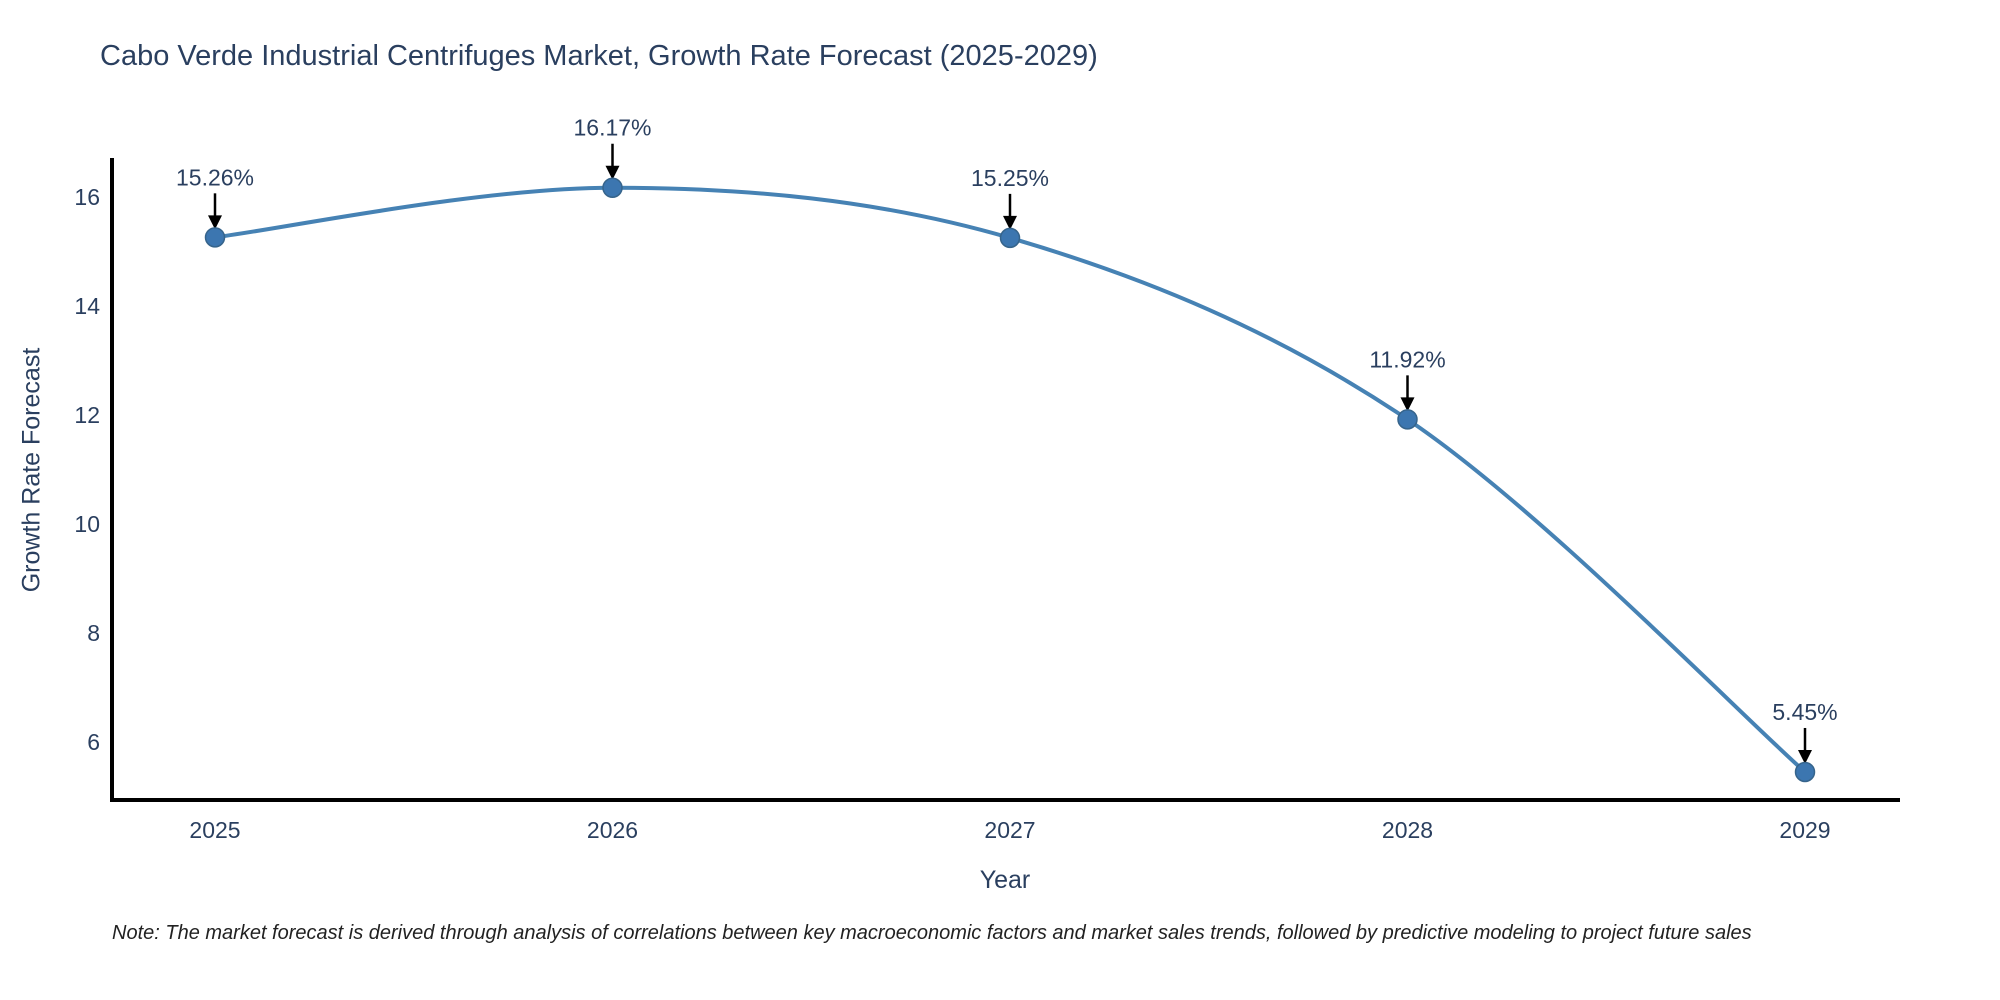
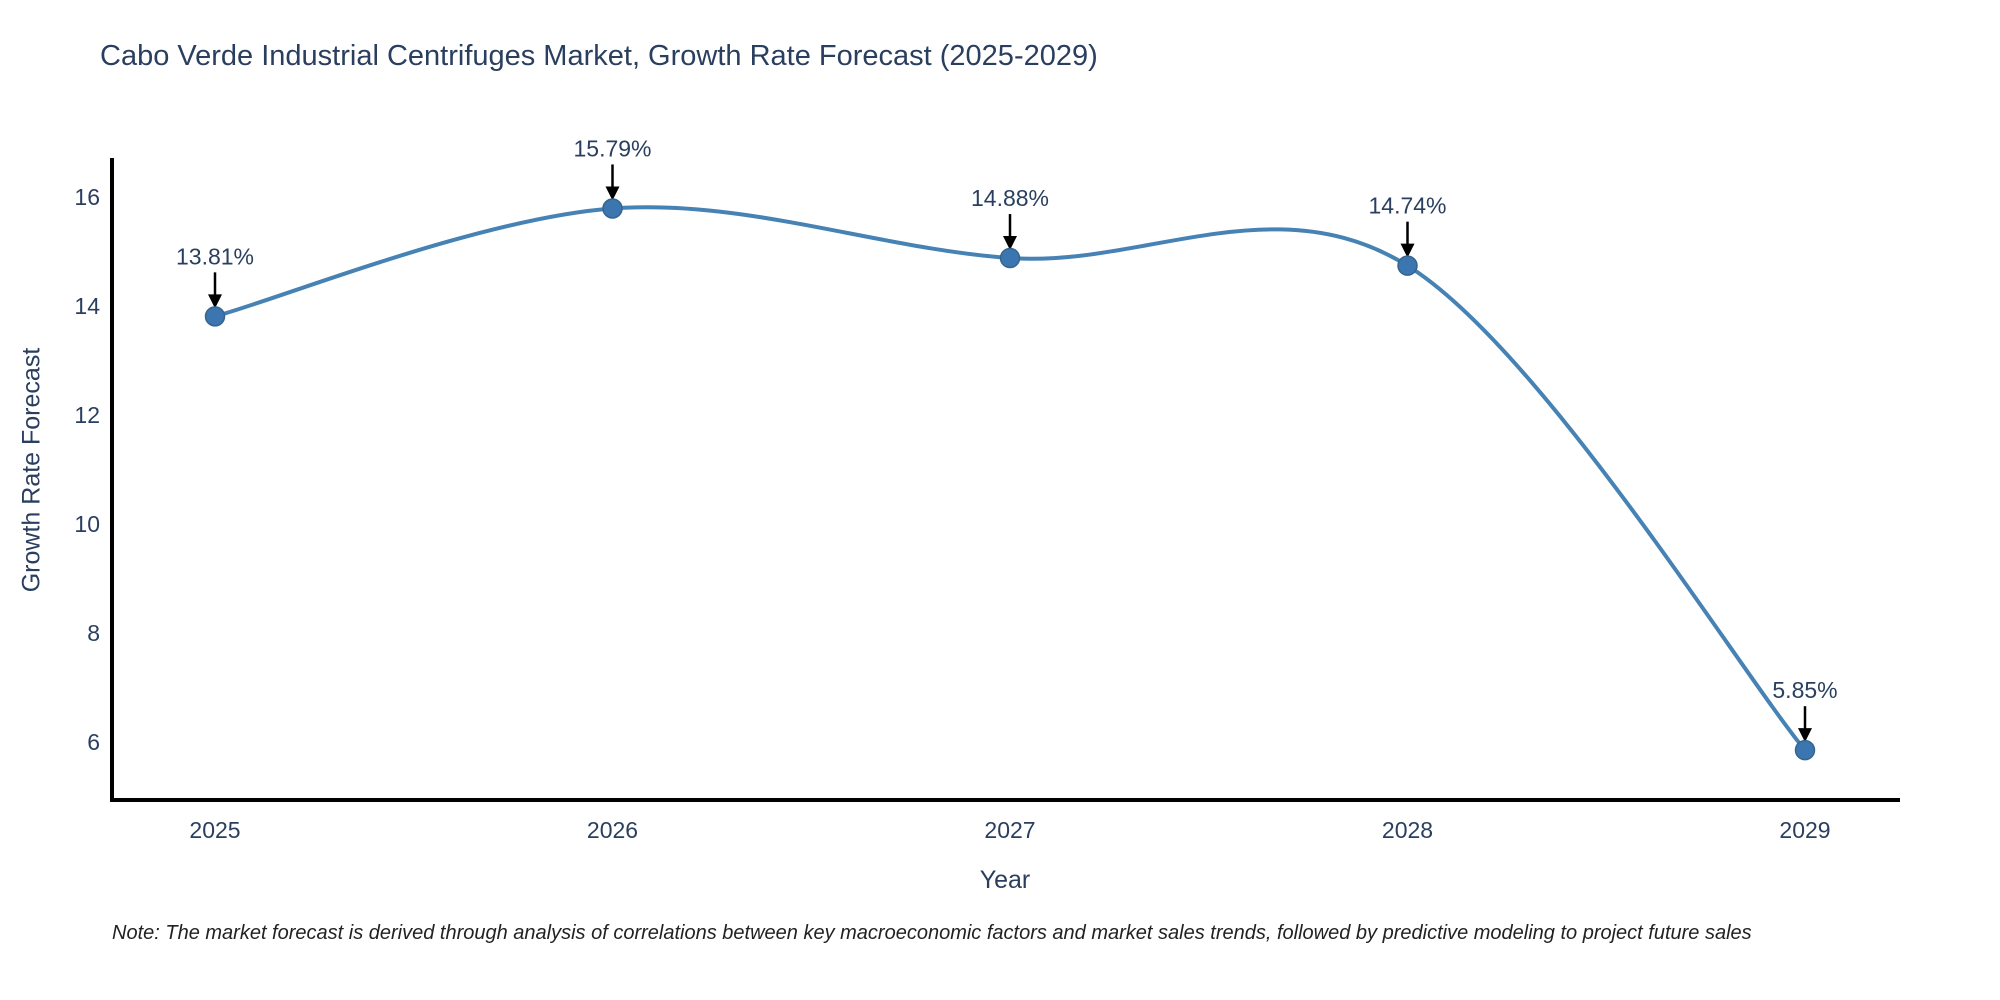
2025: 15.26% -> 13.81%
2026: 16.17% -> 15.79%
2027: 15.25% -> 14.88%
2028: 11.92% -> 14.74%
2029: 5.45% -> 5.85%
